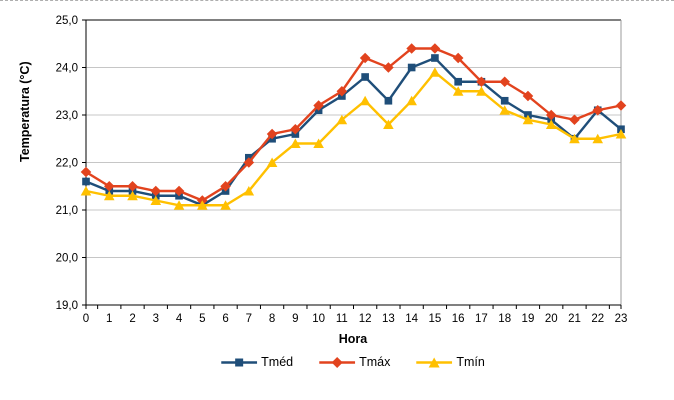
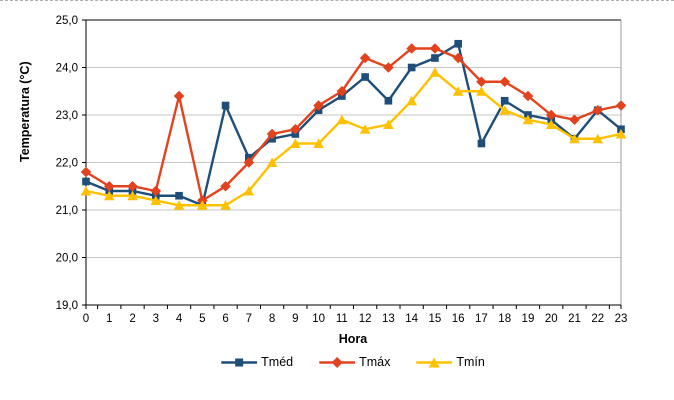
Tmáx/4: 21,4 -> 23,4
Tméd/6: 21,4 -> 23,2
Tmín/12: 23,3 -> 22,7
Tméd/16: 23,7 -> 24,5
Tméd/17: 23,7 -> 22,4
